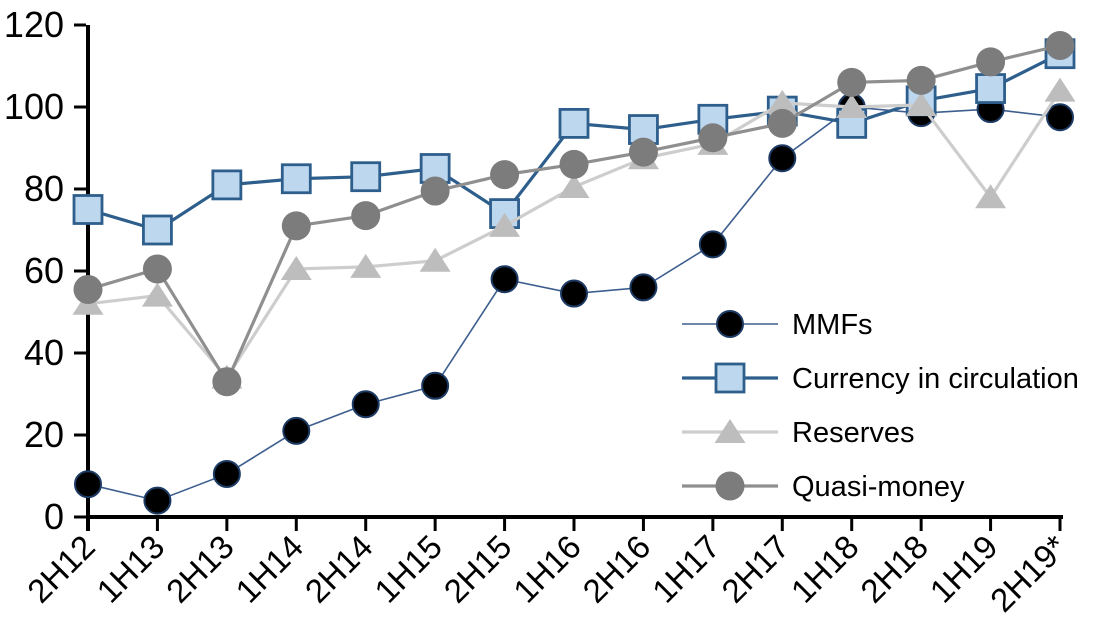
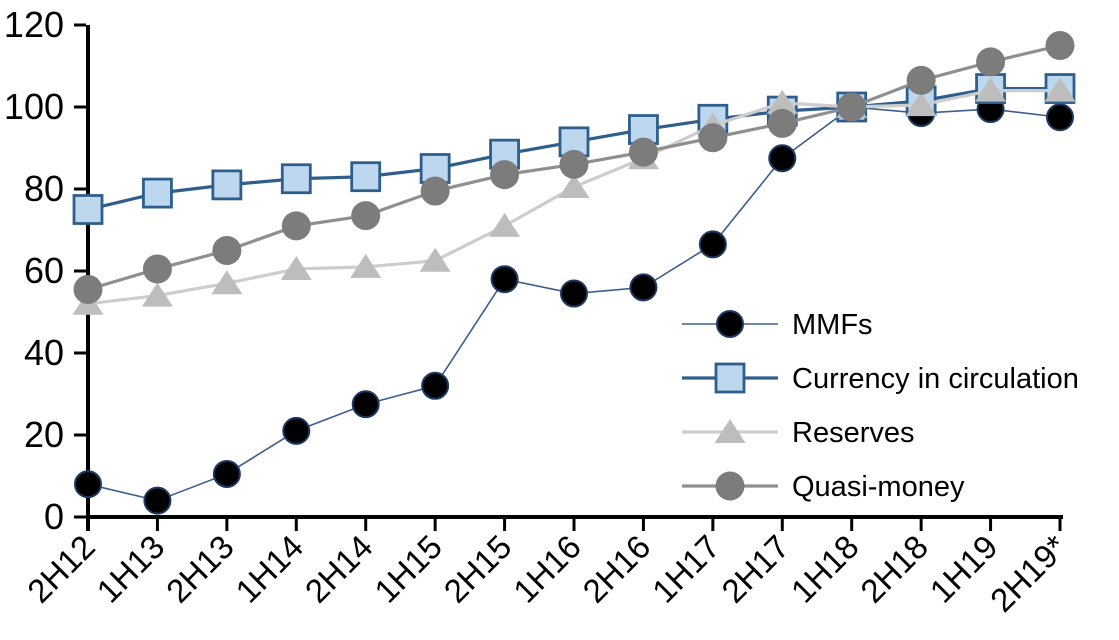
Currency in circulation/1H13: 70 -> 79
Reserves/2H13: 34 -> 57
Quasi-money/2H13: 33 -> 65
Currency in circulation/2H15: 74 -> 88
Currency in circulation/1H16: 96 -> 92
Reserves/1H17: 91 -> 96
Currency in circulation/1H18: 96 -> 100
Quasi-money/1H18: 106 -> 100
Reserves/1H19: 78 -> 104
Currency in circulation/2H19*: 113 -> 104
